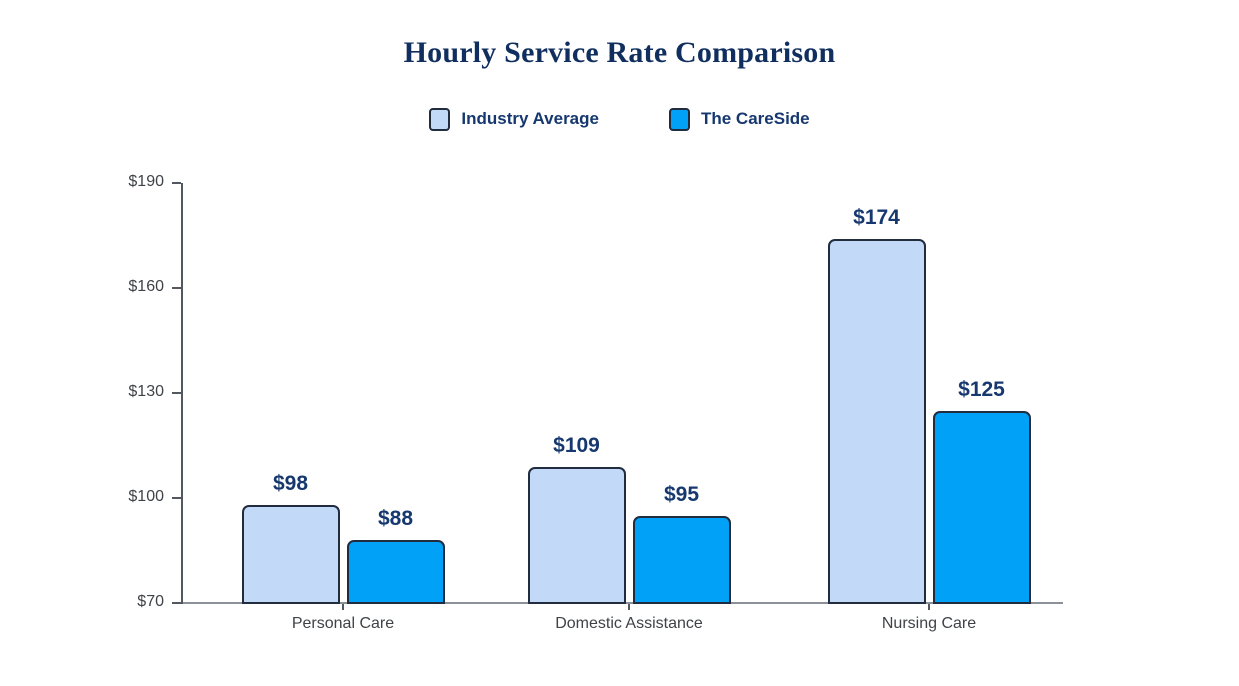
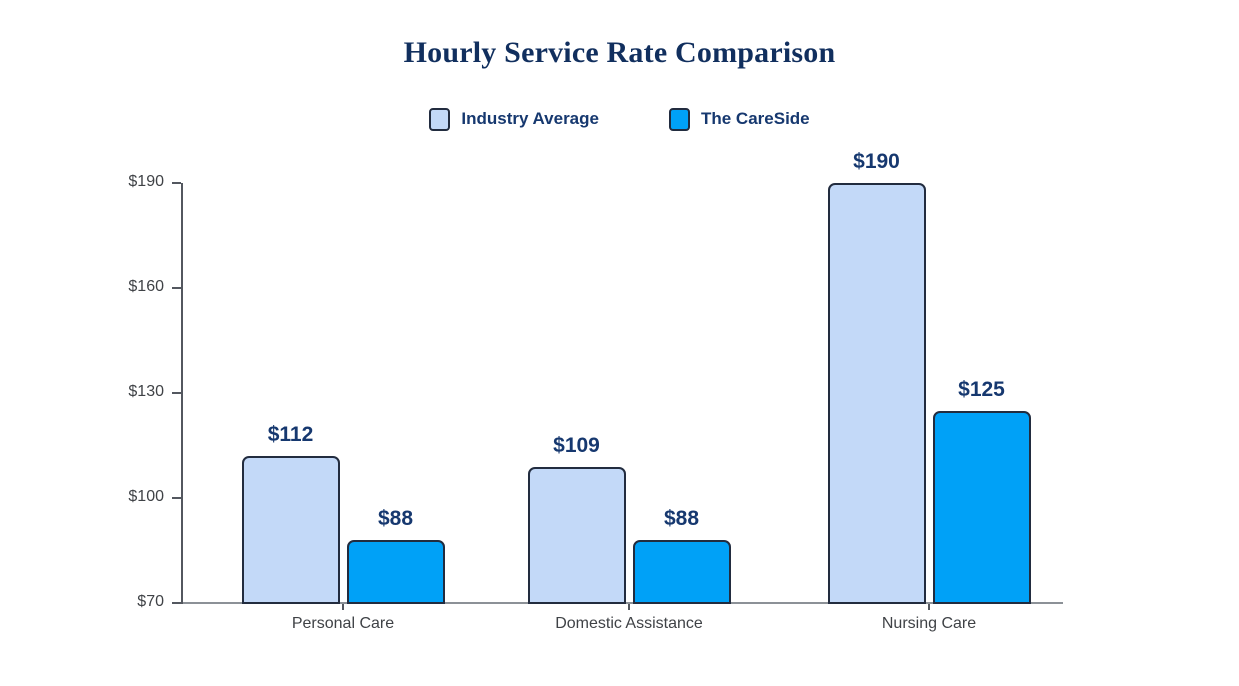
Industry Average/Personal Care: $98 -> $112
The CareSide/Domestic Assistance: $95 -> $88
Industry Average/Nursing Care: $174 -> $190
